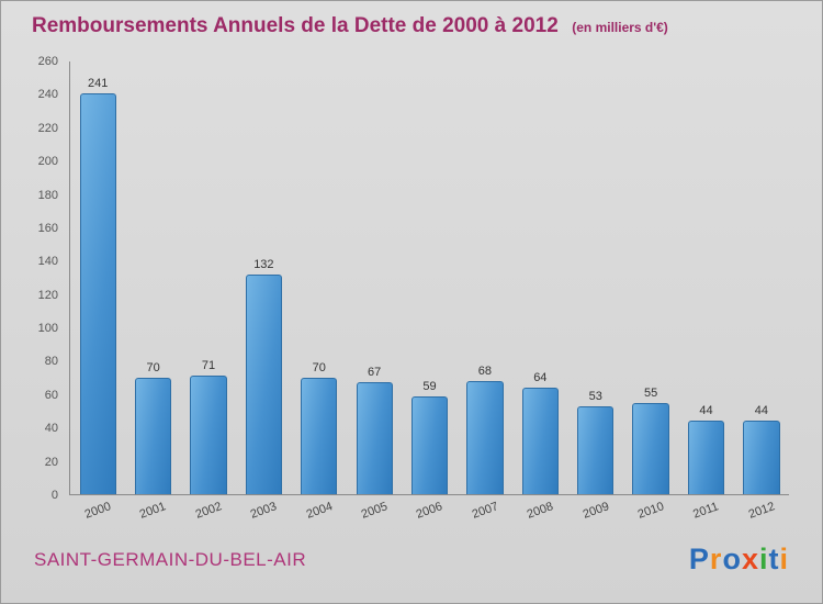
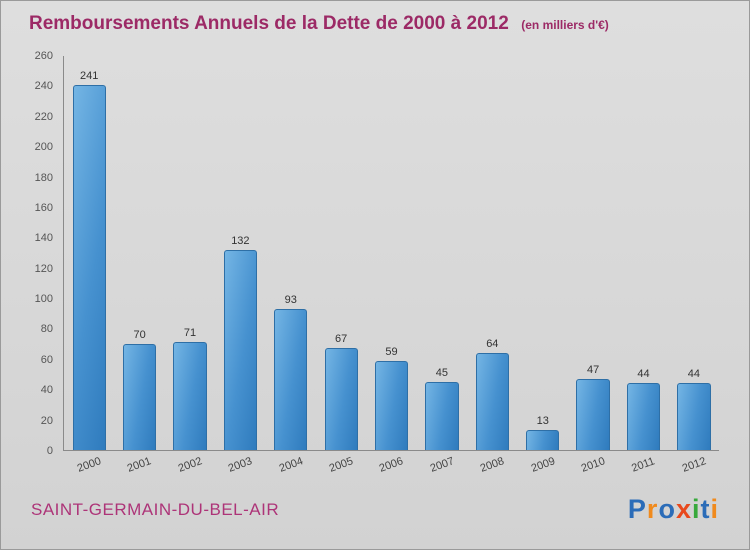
2004: 70 -> 93
2007: 68 -> 45
2009: 53 -> 13
2010: 55 -> 47
